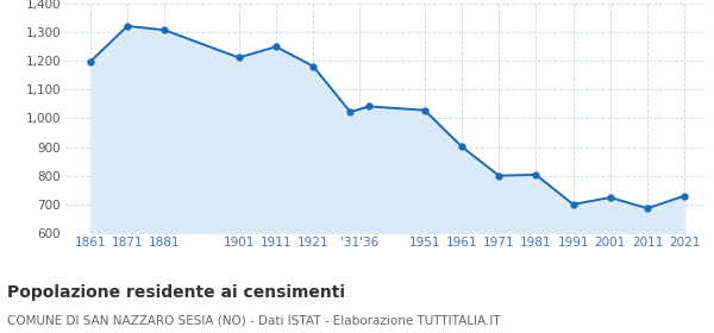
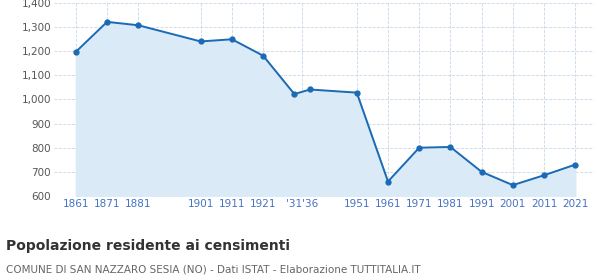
1901: 1,211 -> 1,240
1961: 901 -> 660
2001: 724 -> 645
